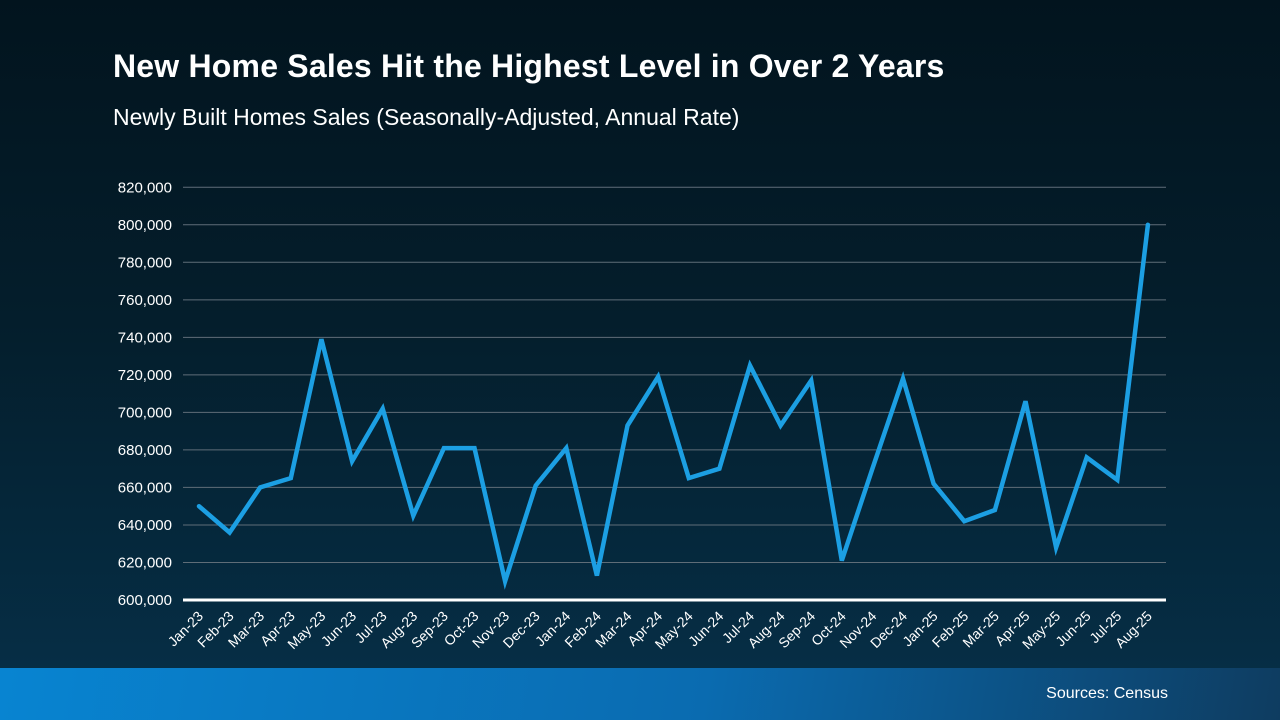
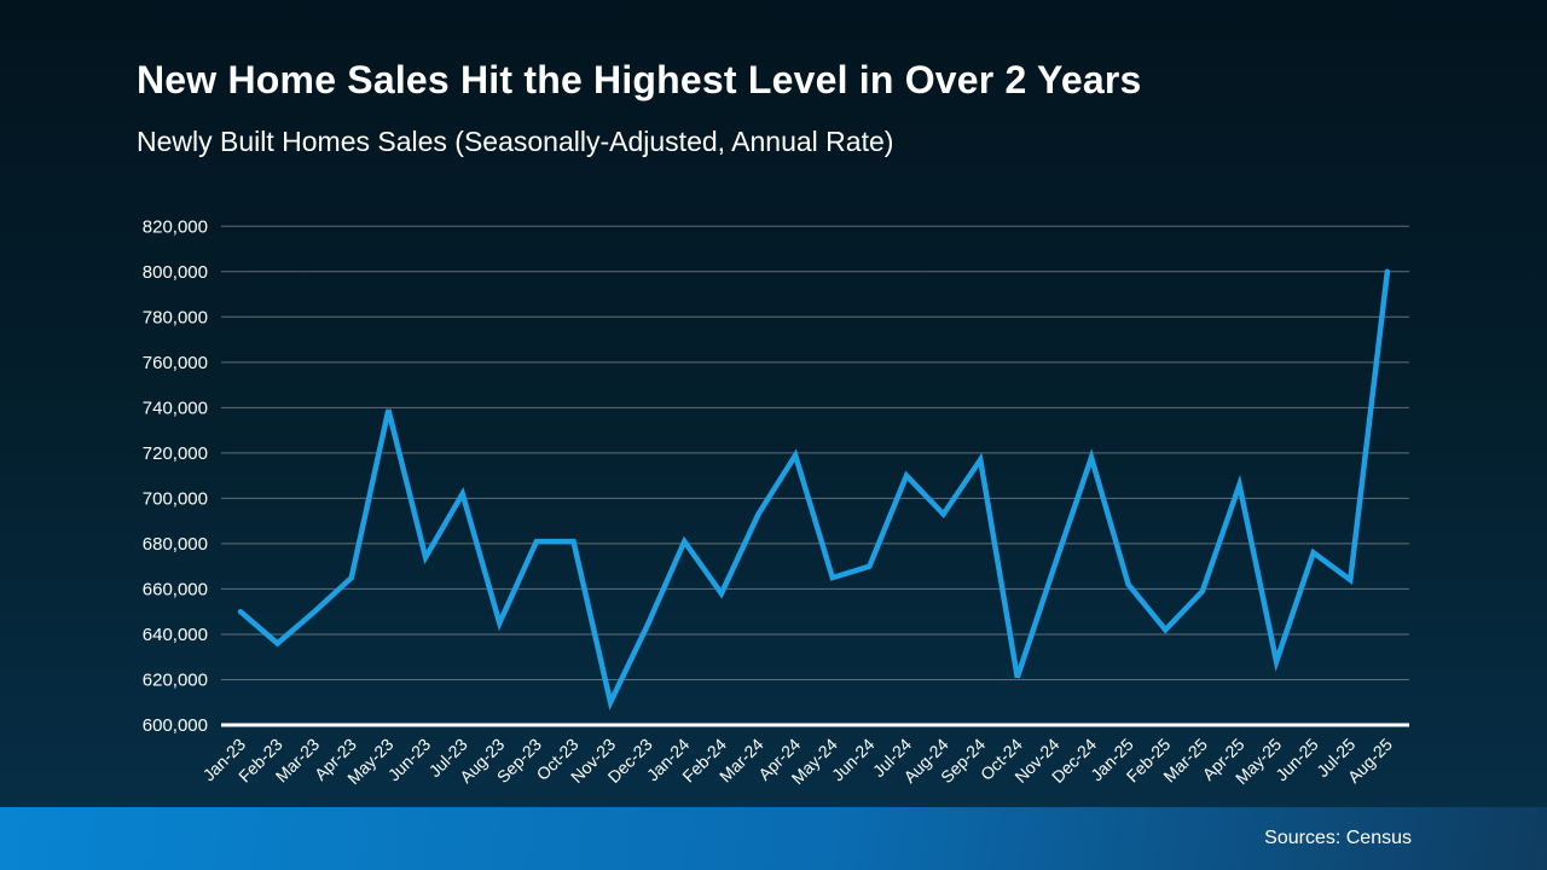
Mar-23: 660000 -> 650000
Dec-23: 661000 -> 644000
Feb-24: 613000 -> 658000
Jul-24: 725000 -> 710000
Mar-25: 648000 -> 659000
